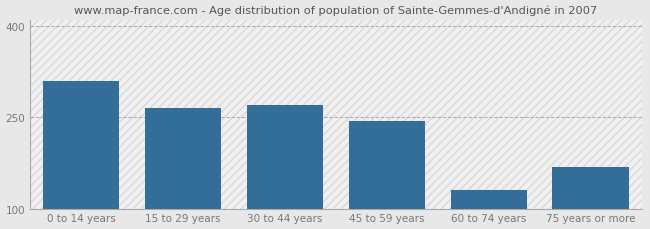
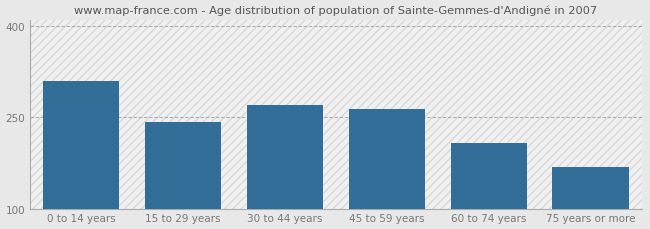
15 to 29 years: 266 -> 243
45 to 59 years: 244 -> 263
60 to 74 years: 130 -> 208
